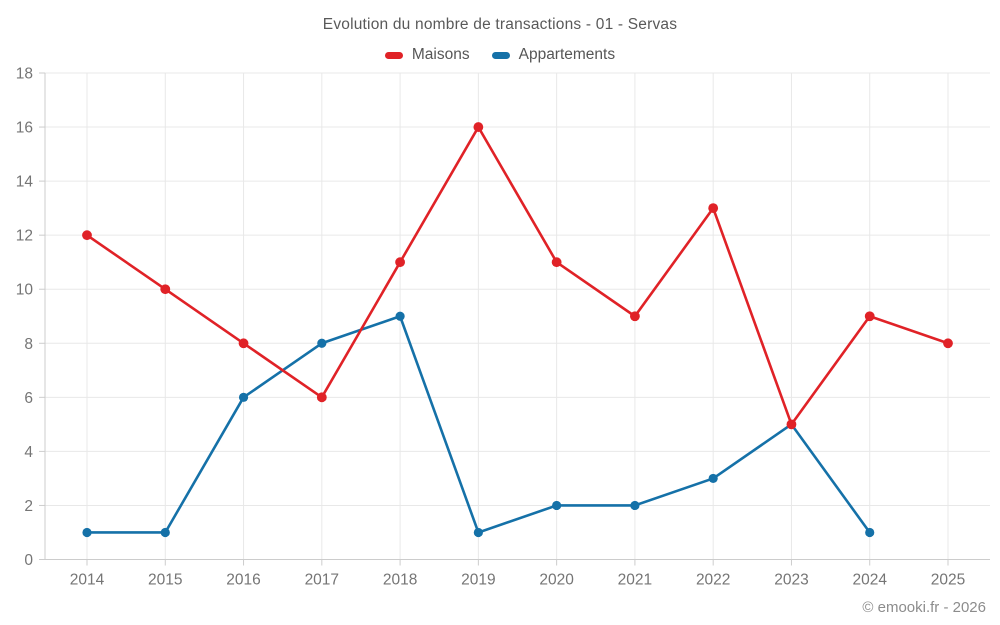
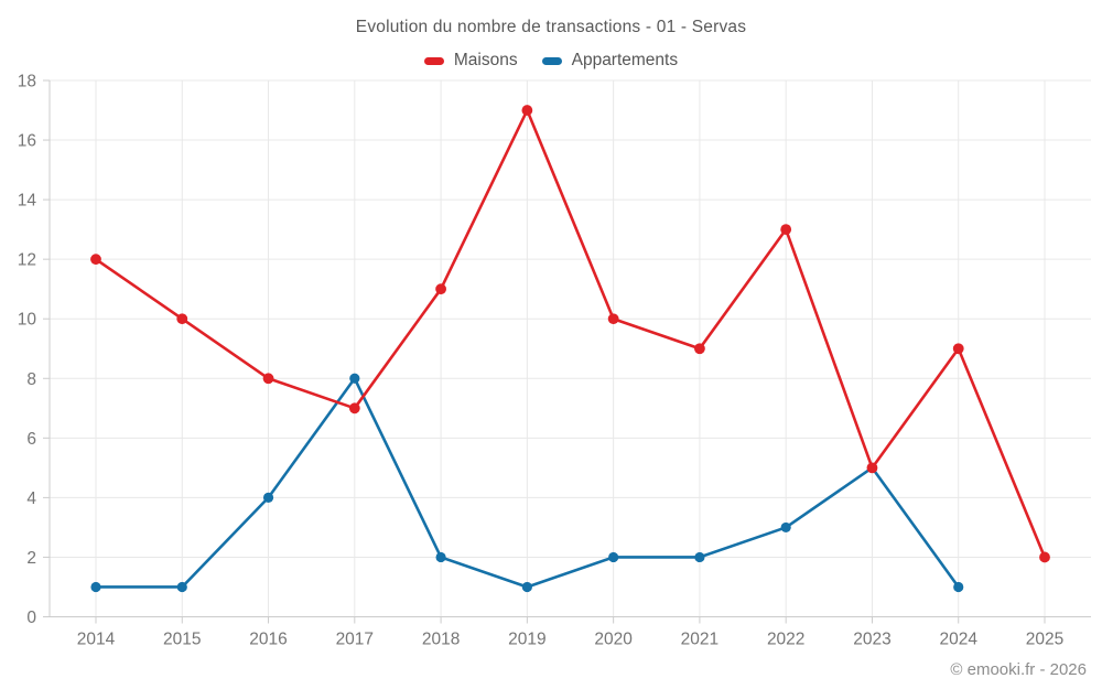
Appartements/2016: 6 -> 4
Maisons/2017: 6 -> 7
Appartements/2018: 9 -> 2
Maisons/2019: 16 -> 17
Maisons/2020: 11 -> 10
Maisons/2025: 8 -> 2
